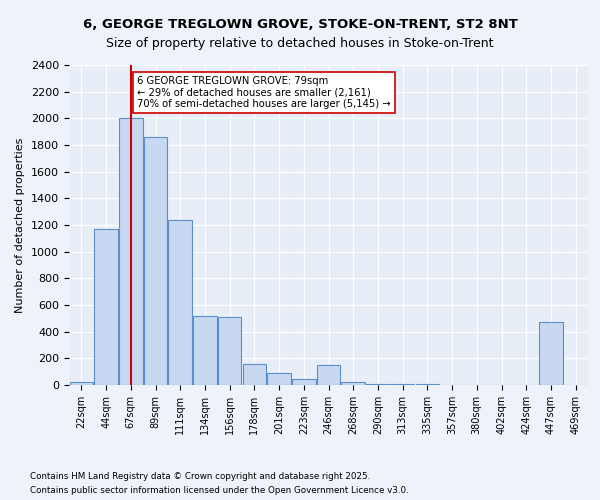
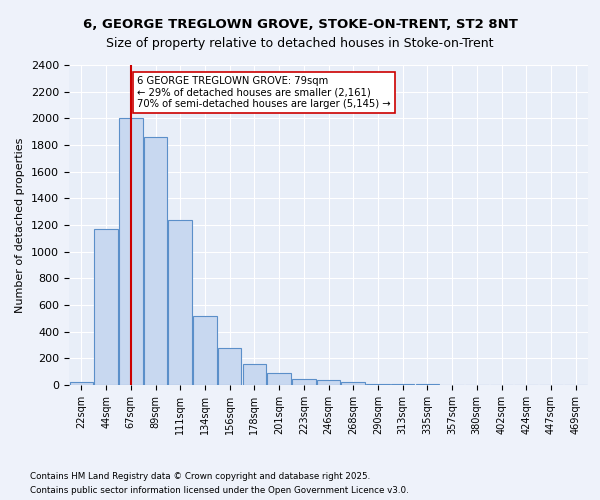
156sqm: 510 -> 280
246sqm: 150 -> 40
447sqm: 470 -> 0
